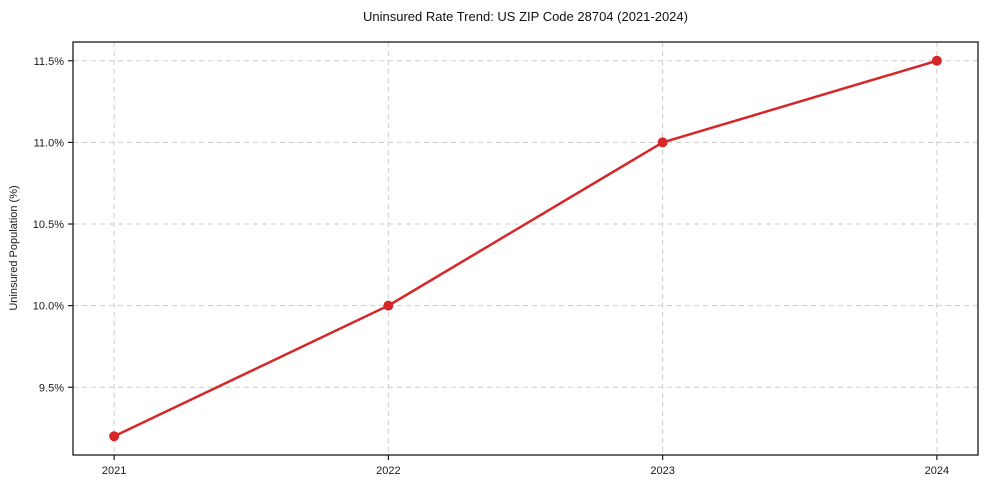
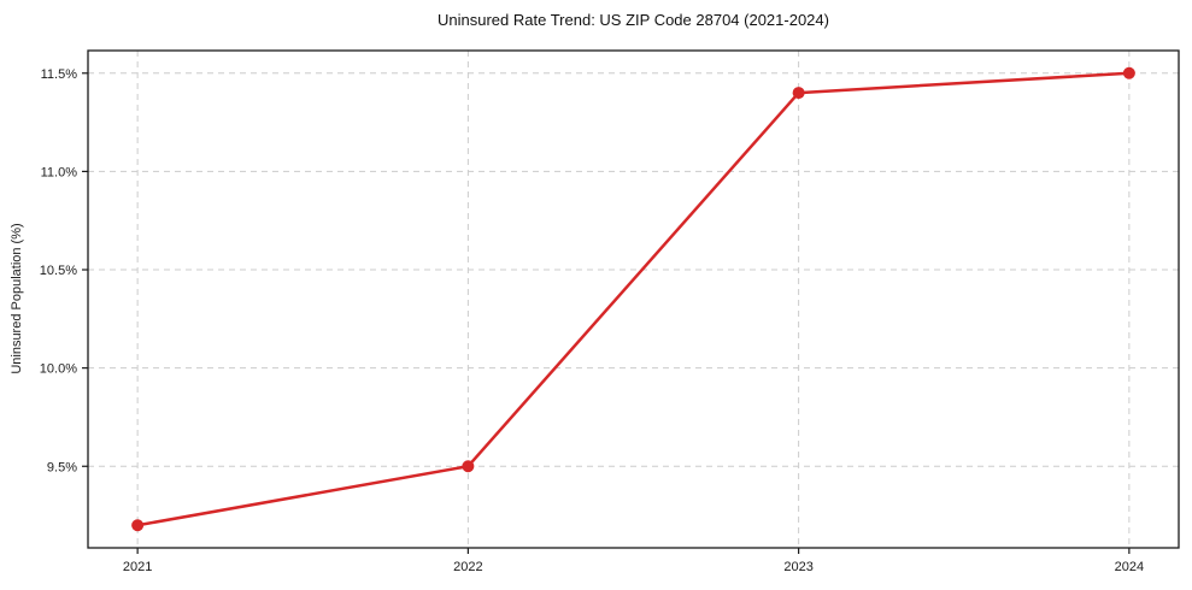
2022: 10.0% -> 9.5%
2023: 11.0% -> 11.4%
